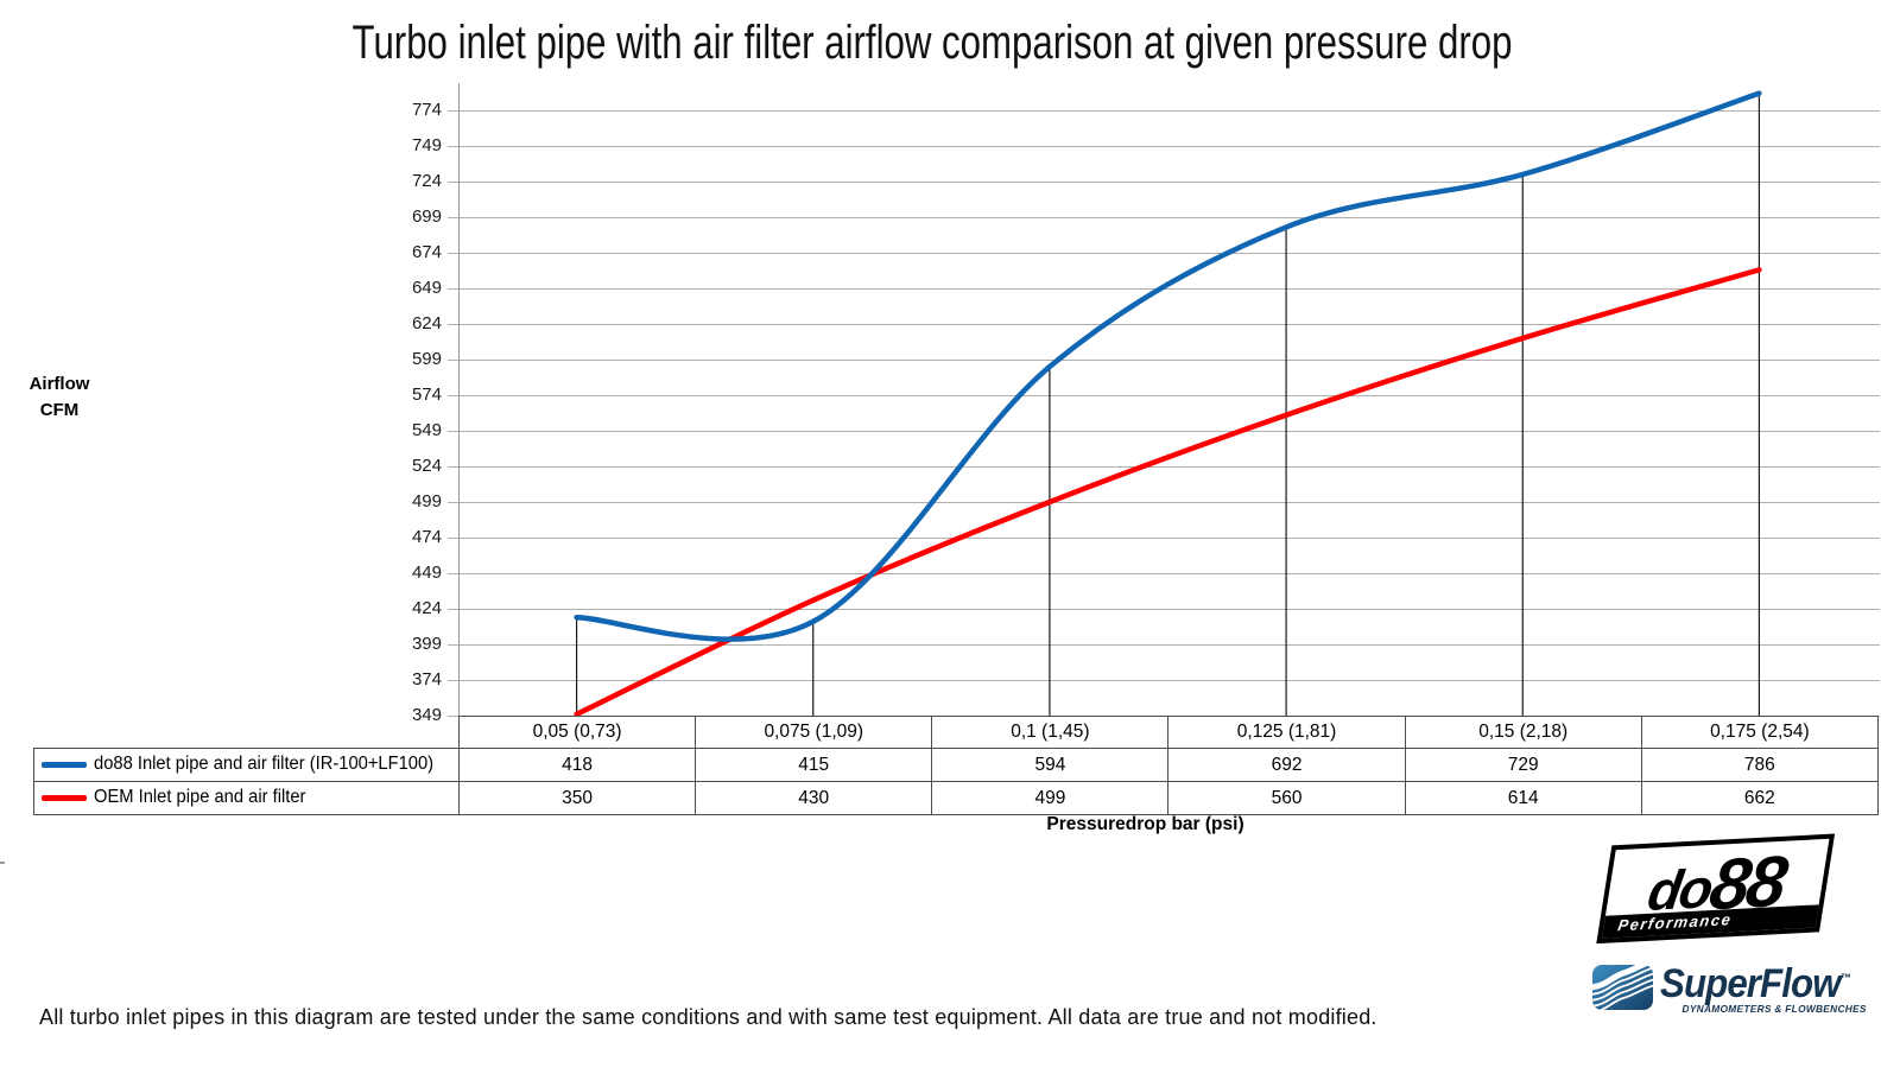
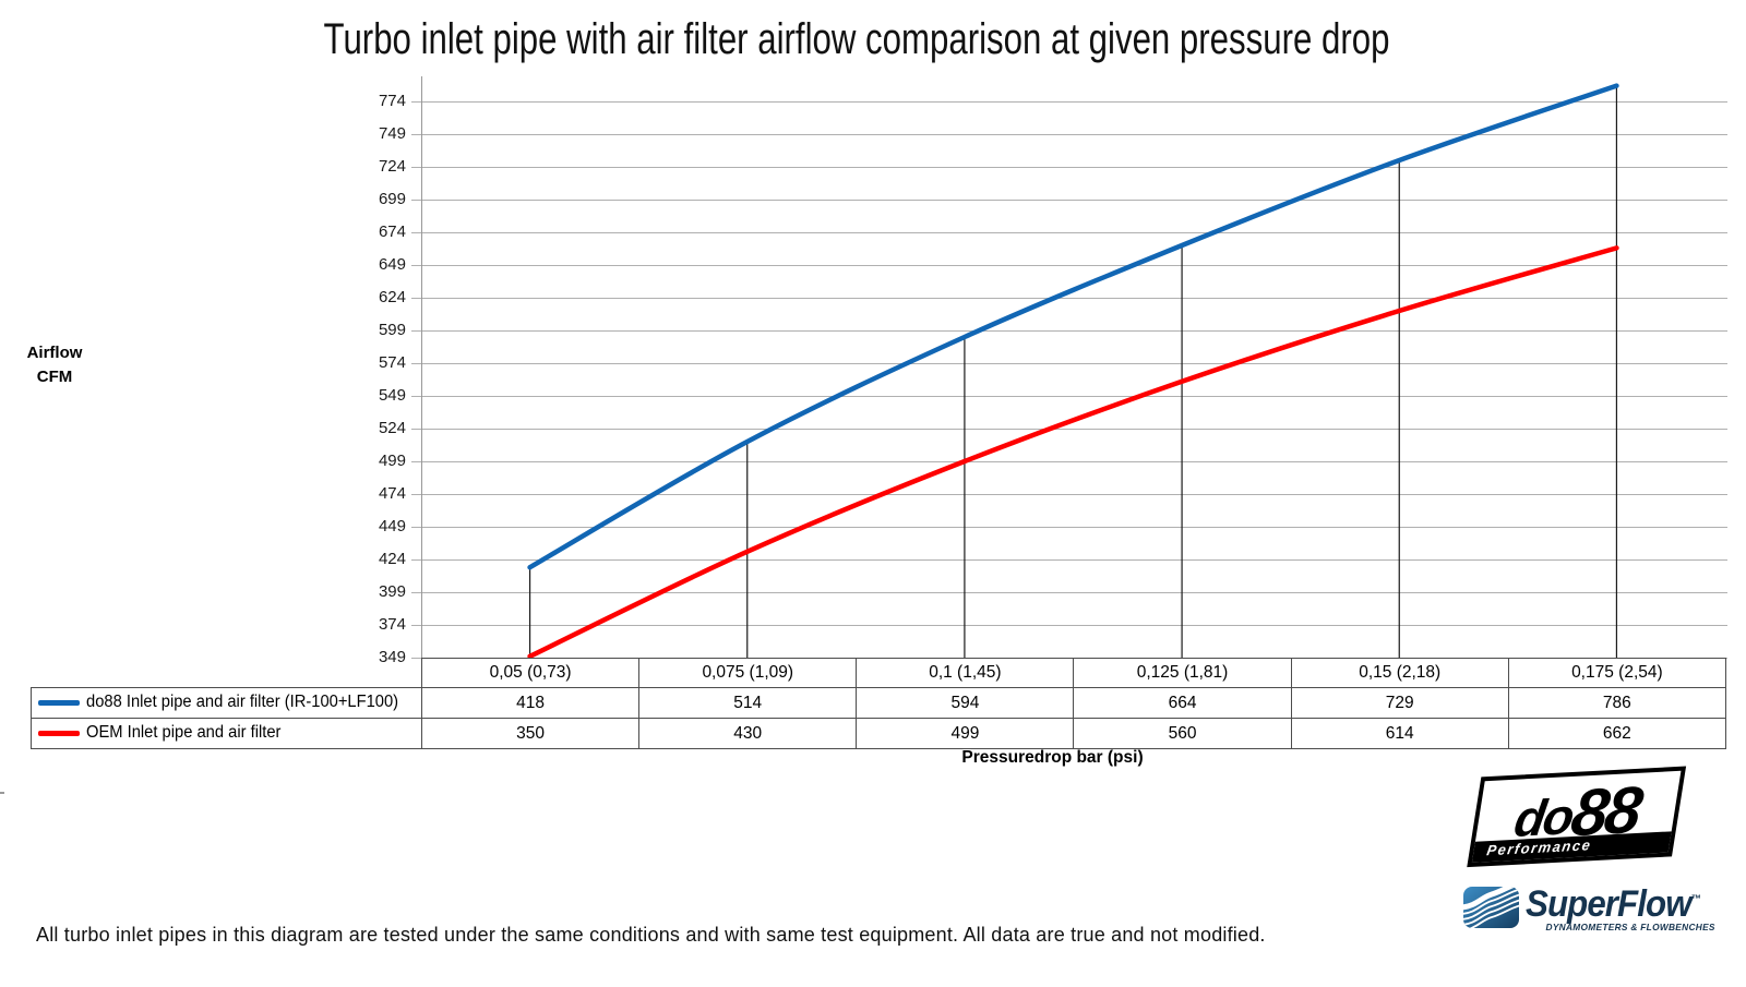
do88 Inlet pipe and air filter (IR-100+LF100)/0,075 (1,09): 415 -> 514
do88 Inlet pipe and air filter (IR-100+LF100)/0,125 (1,81): 692 -> 664
